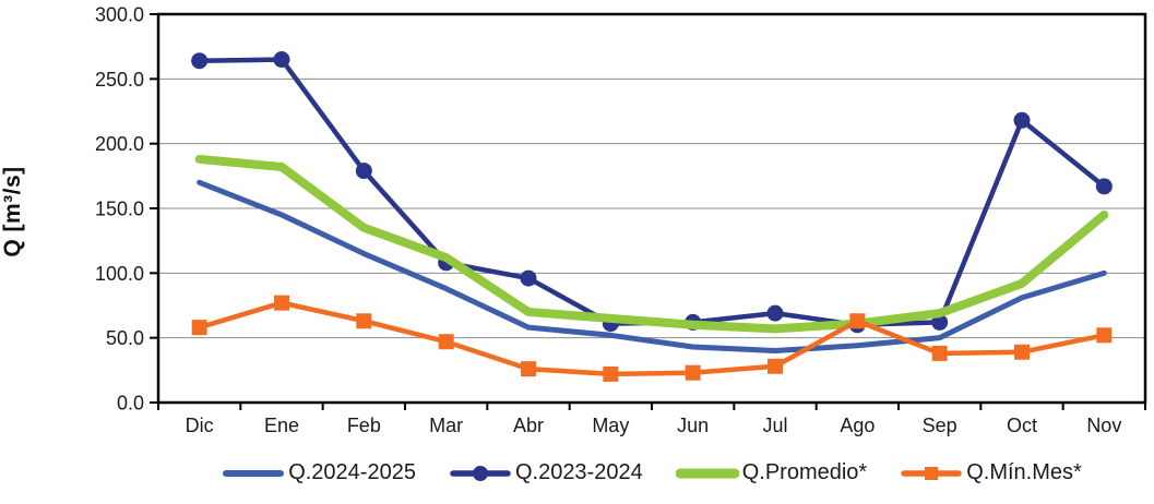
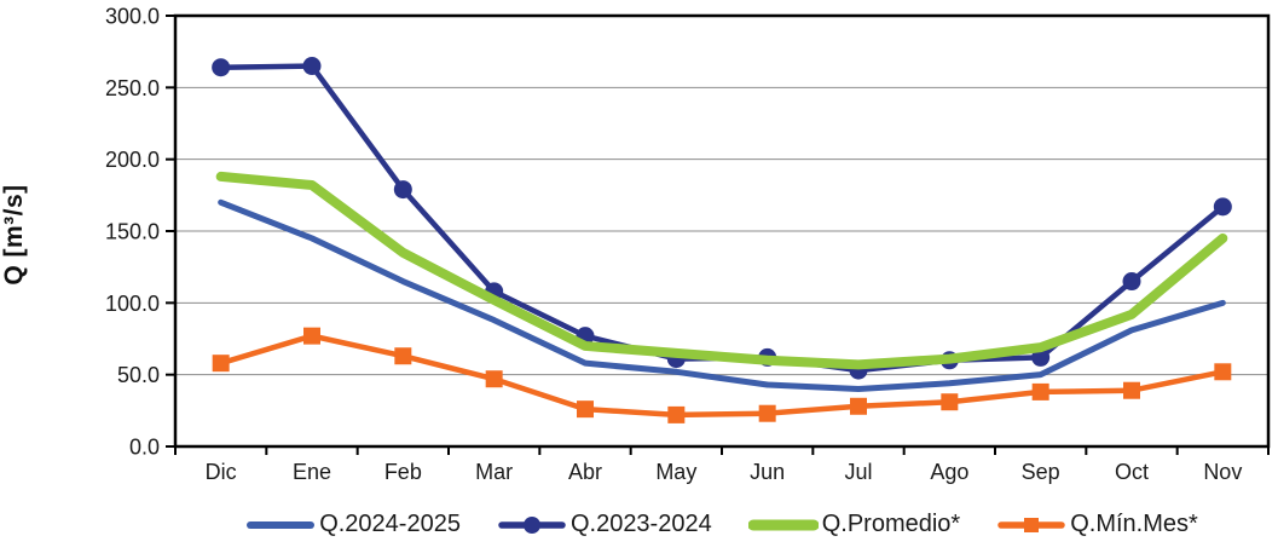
Q.Promedio*/Mar: 112 -> 102
Q.2023-2024/Abr: 96 -> 77
Q.2023-2024/Jul: 69 -> 53
Q.Mín.Mes*/Ago: 63 -> 31
Q.2023-2024/Oct: 218 -> 115
